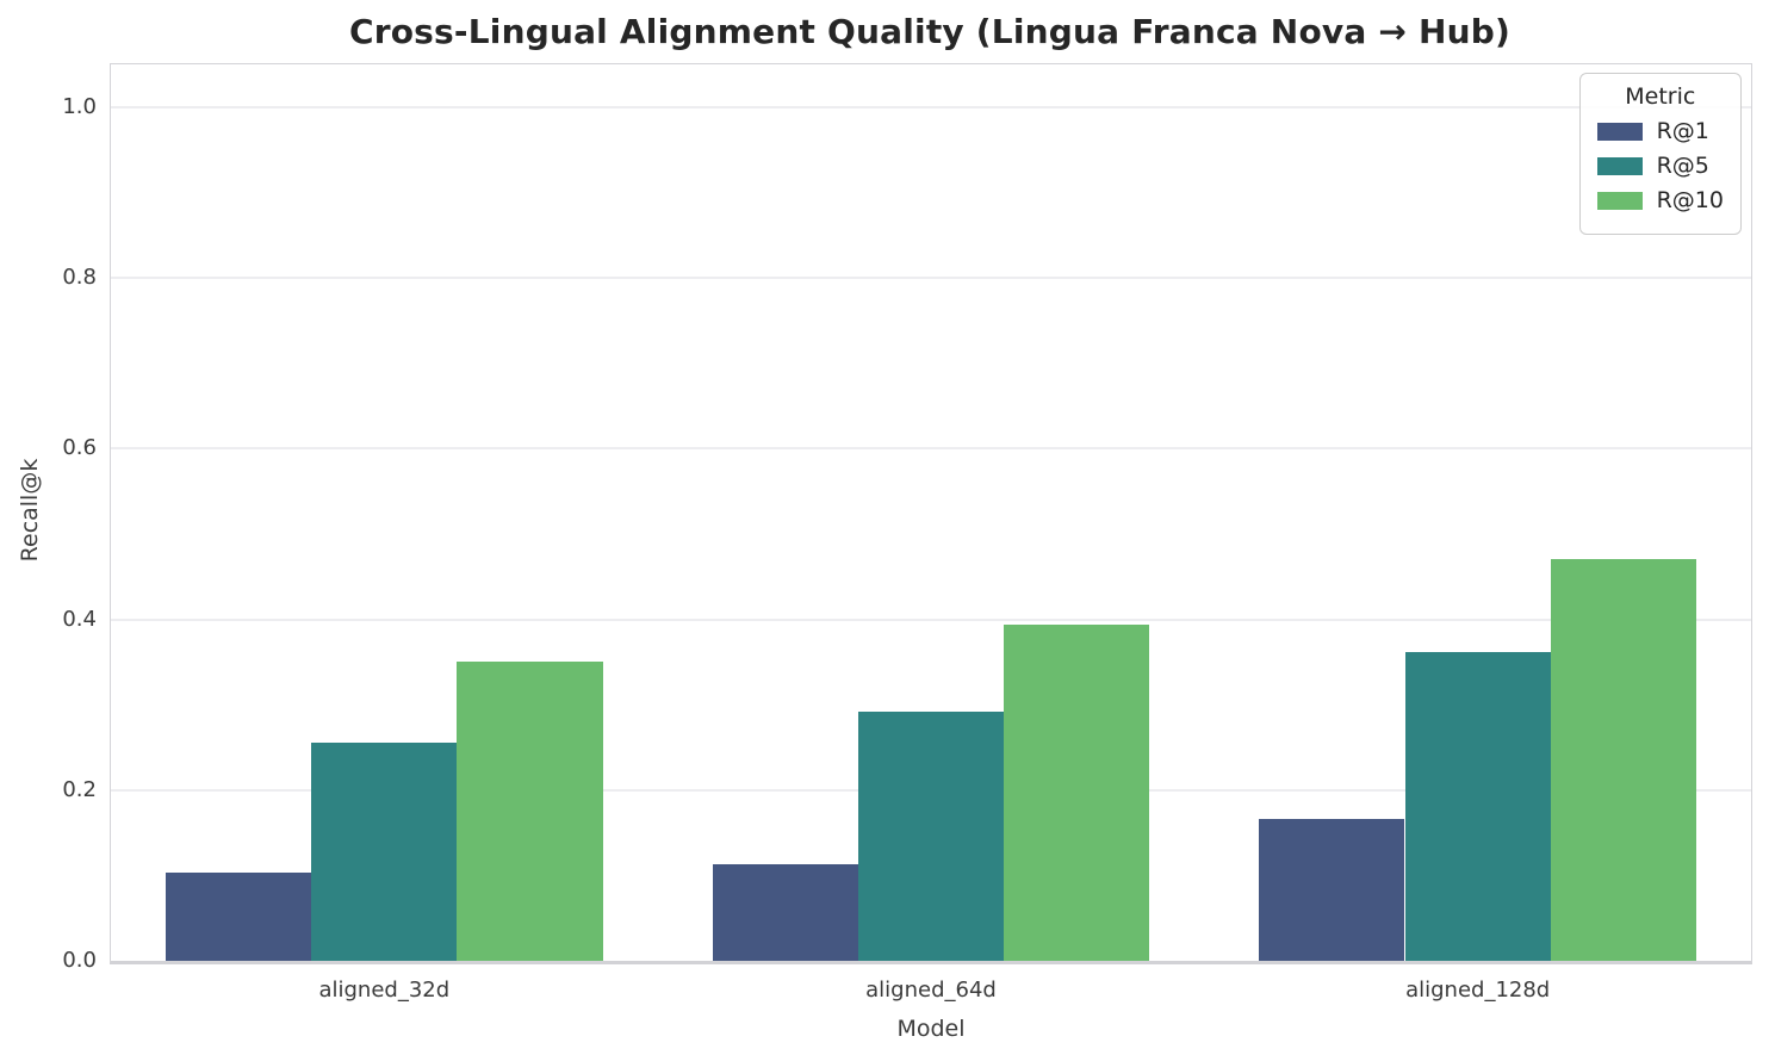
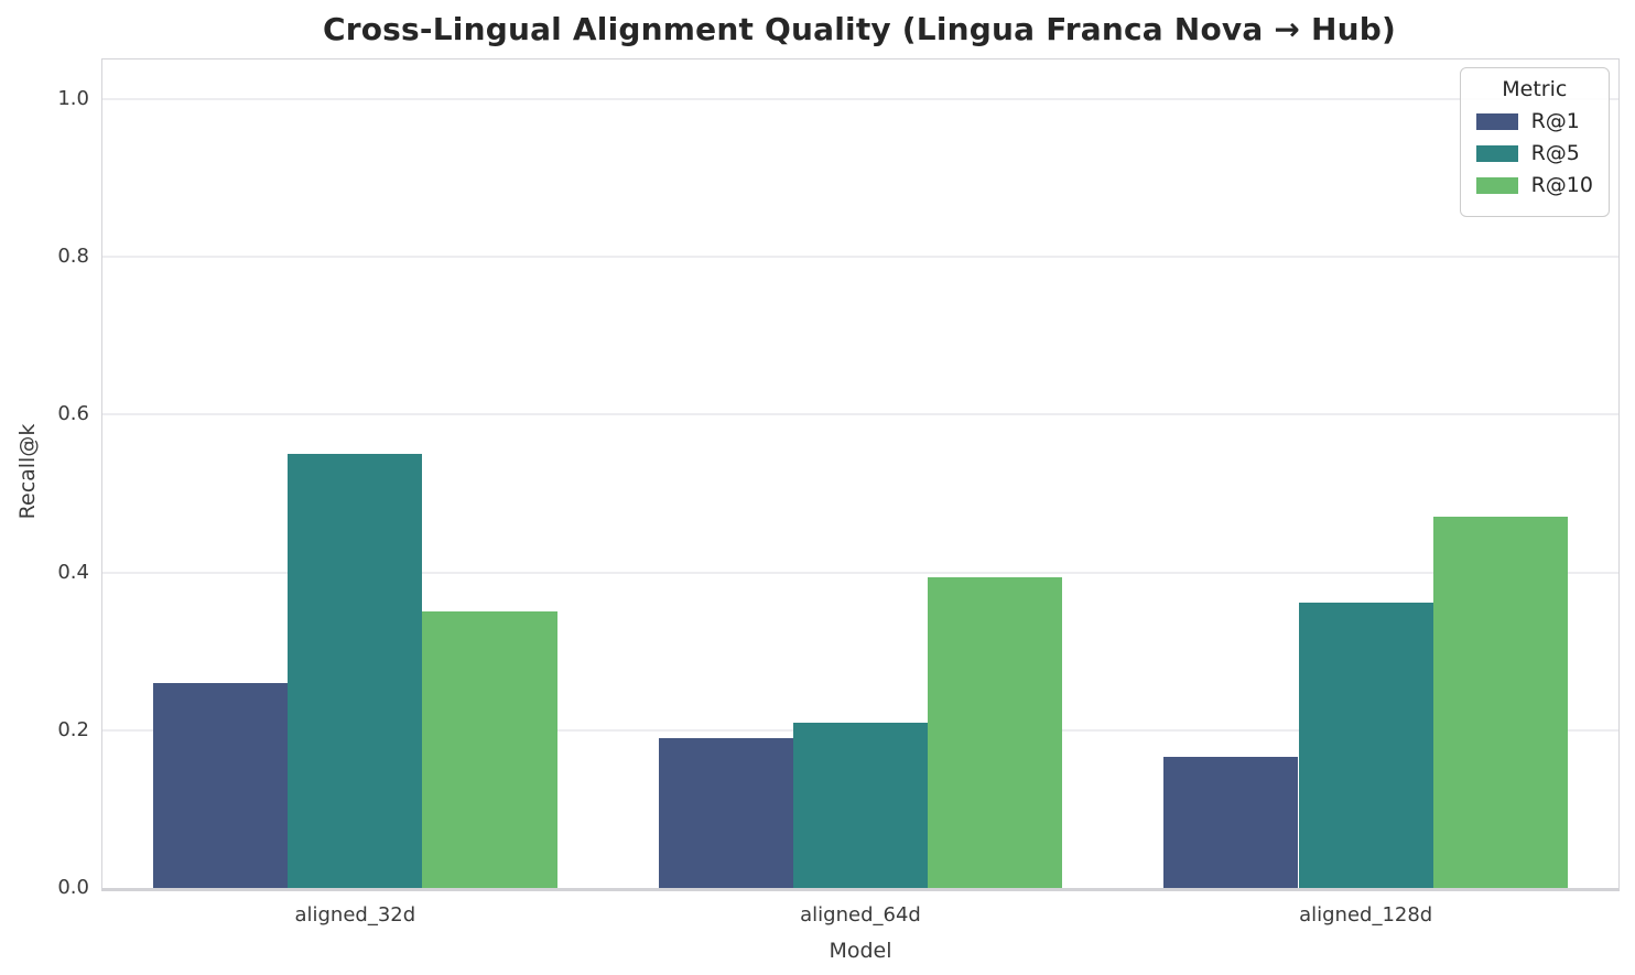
R@1/aligned_32d: 0.10 -> 0.26
R@5/aligned_32d: 0.26 -> 0.55
R@1/aligned_64d: 0.11 -> 0.19
R@5/aligned_64d: 0.29 -> 0.21
